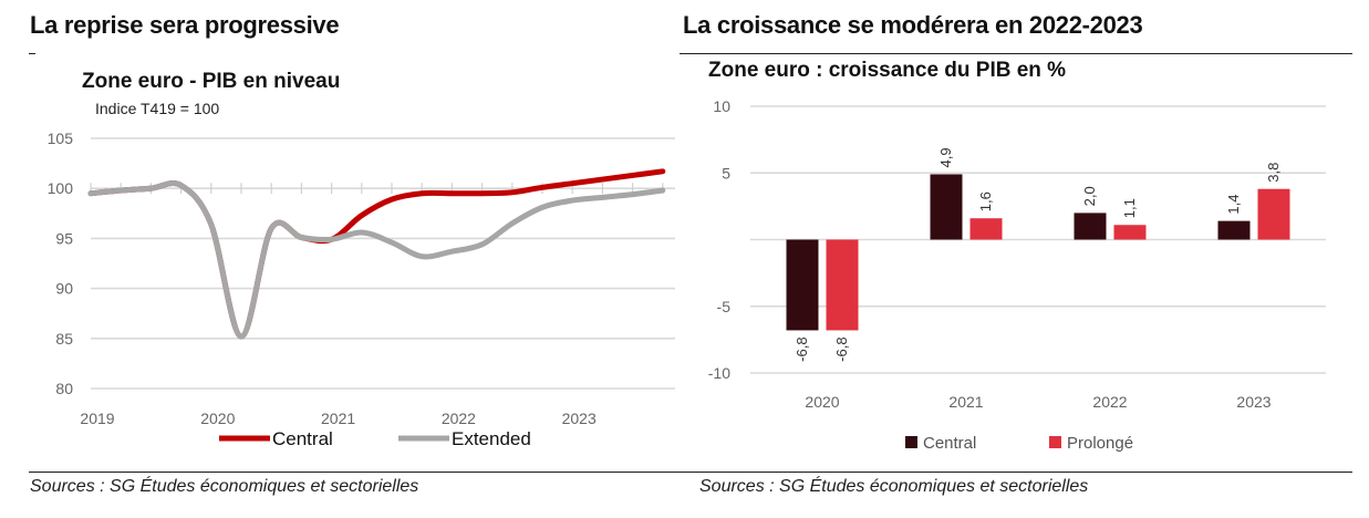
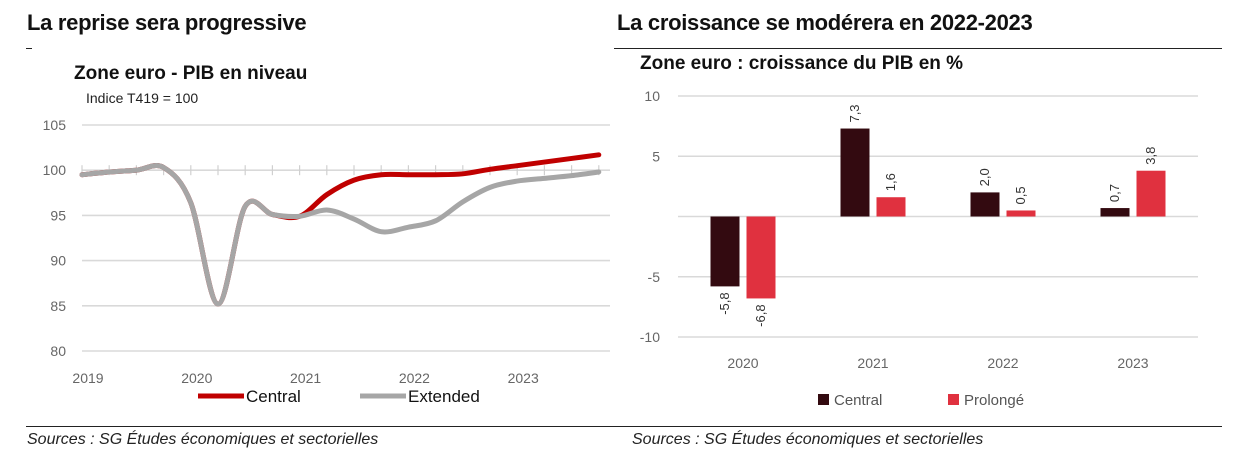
Zone euro : croissance du PIB en %/Central/2020: -6,8 -> -5,8
Zone euro : croissance du PIB en %/Central/2021: 4,9 -> 7,3
Zone euro : croissance du PIB en %/Prolongé/2022: 1,1 -> 0,5
Zone euro : croissance du PIB en %/Central/2023: 1,4 -> 0,7
